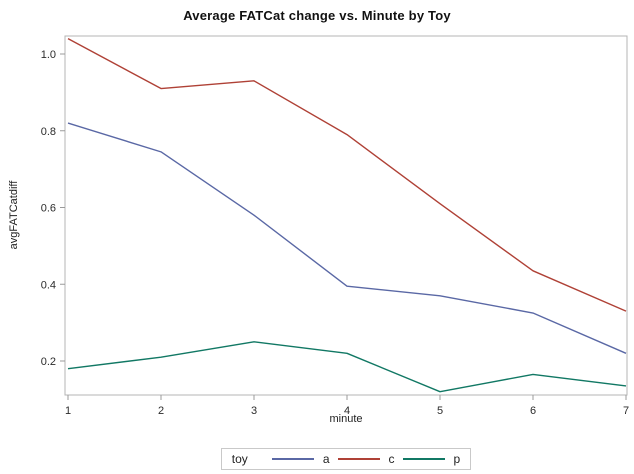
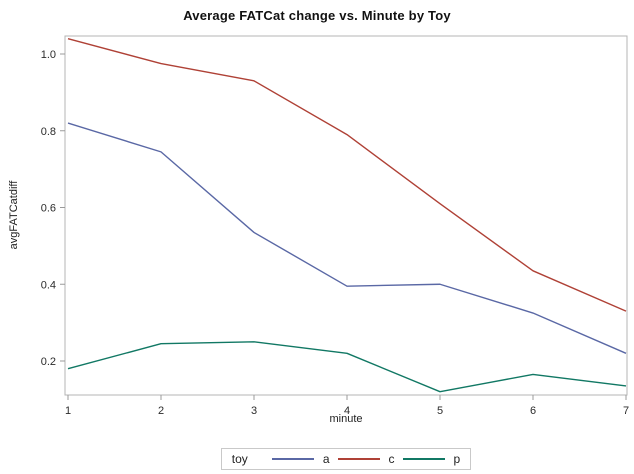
c/2: 0.91 -> 0.97
p/2: 0.21 -> 0.24
a/3: 0.58 -> 0.54
a/5: 0.37 -> 0.40
